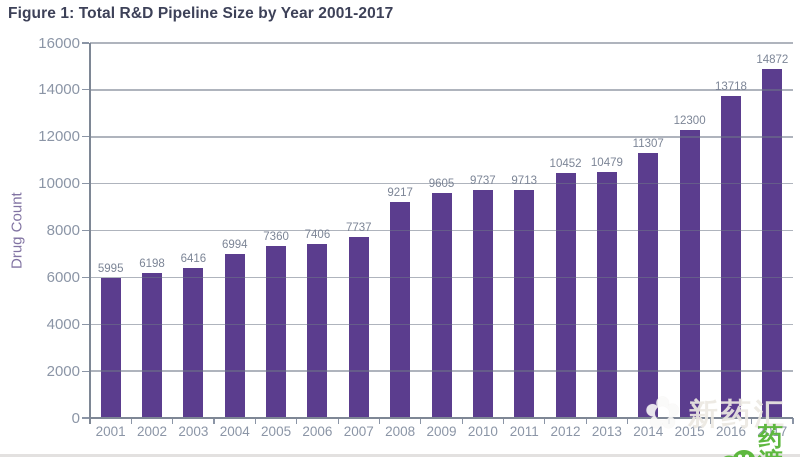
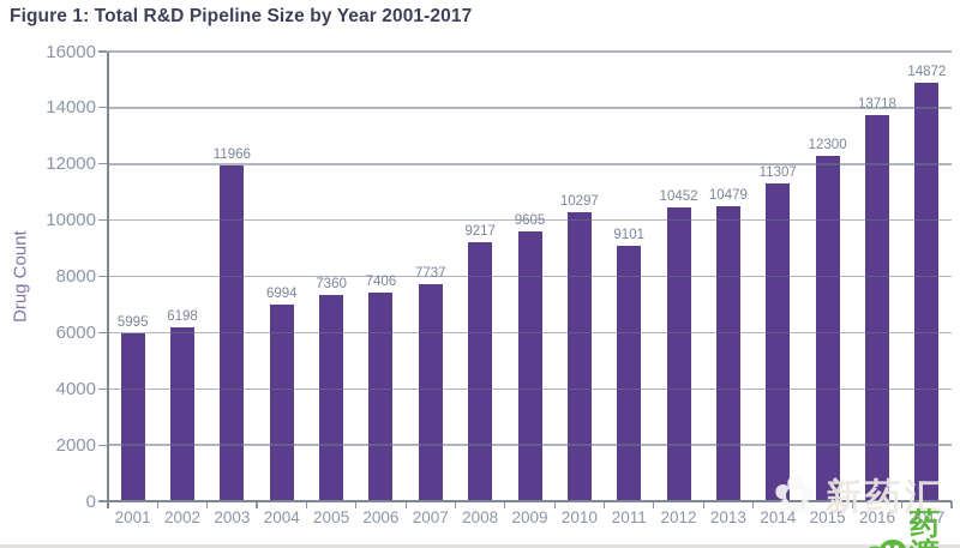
2003: 6416 -> 11966
2010: 9737 -> 10297
2011: 9713 -> 9101
